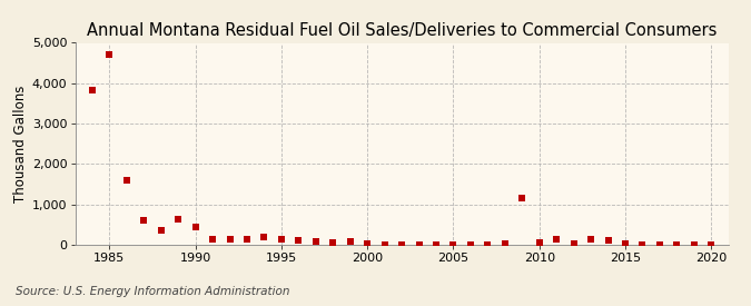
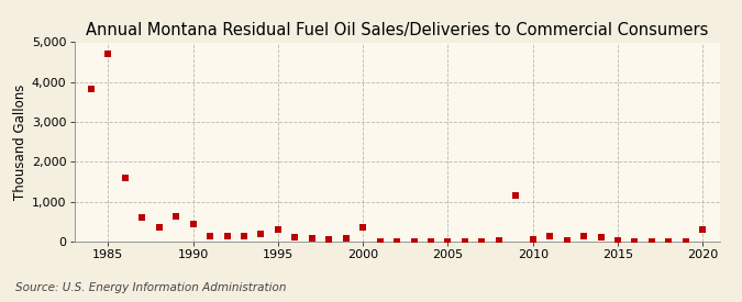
1995: 130 -> 300
2000: 30 -> 350
2020: 0 -> 300
